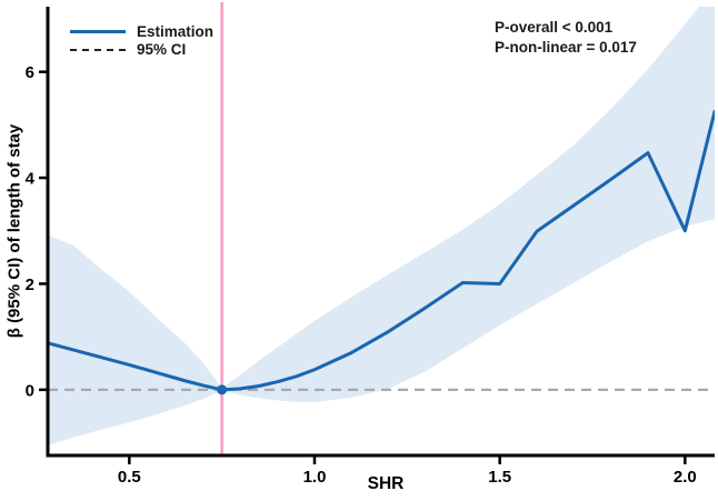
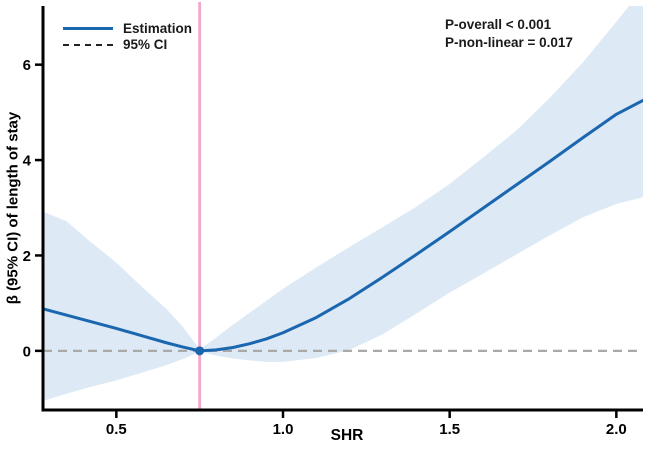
Estimation/1.5: 2.0 -> 2.5
Estimation/2.0: 3.0 -> 5.0
